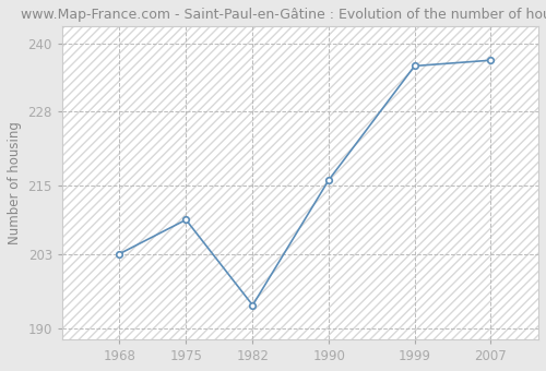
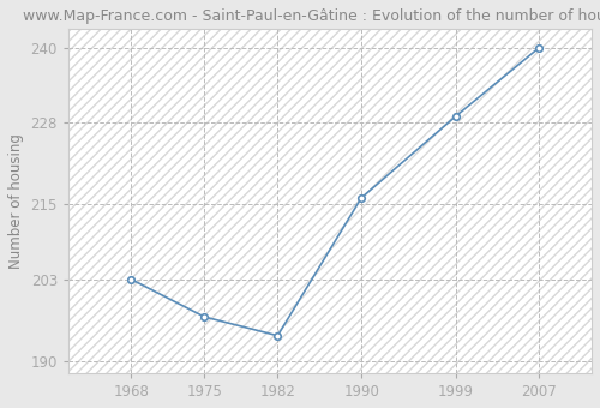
1975: 209 -> 197
1999: 236 -> 229
2007: 237 -> 240
